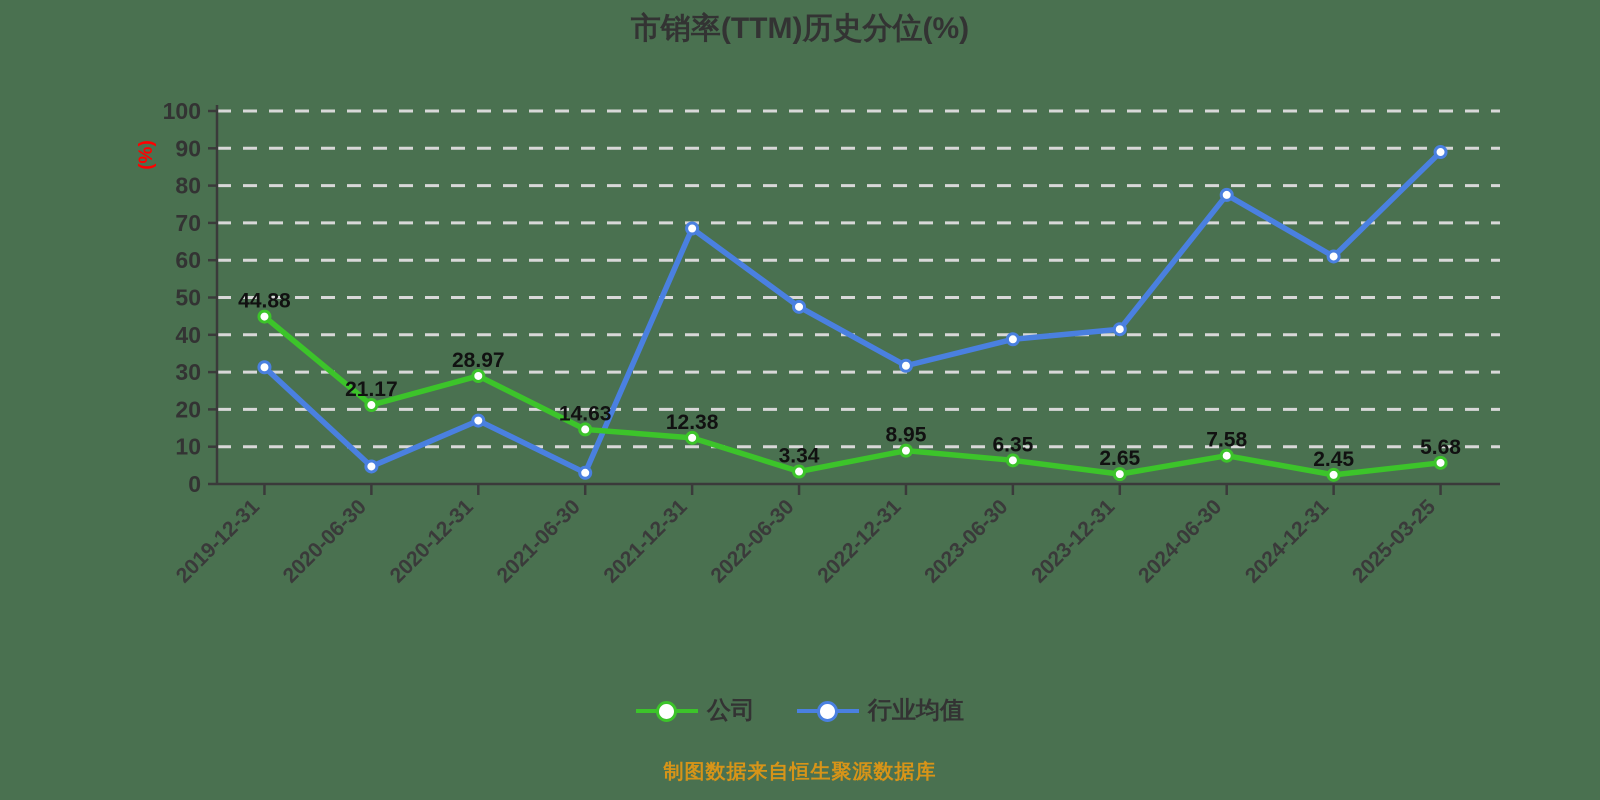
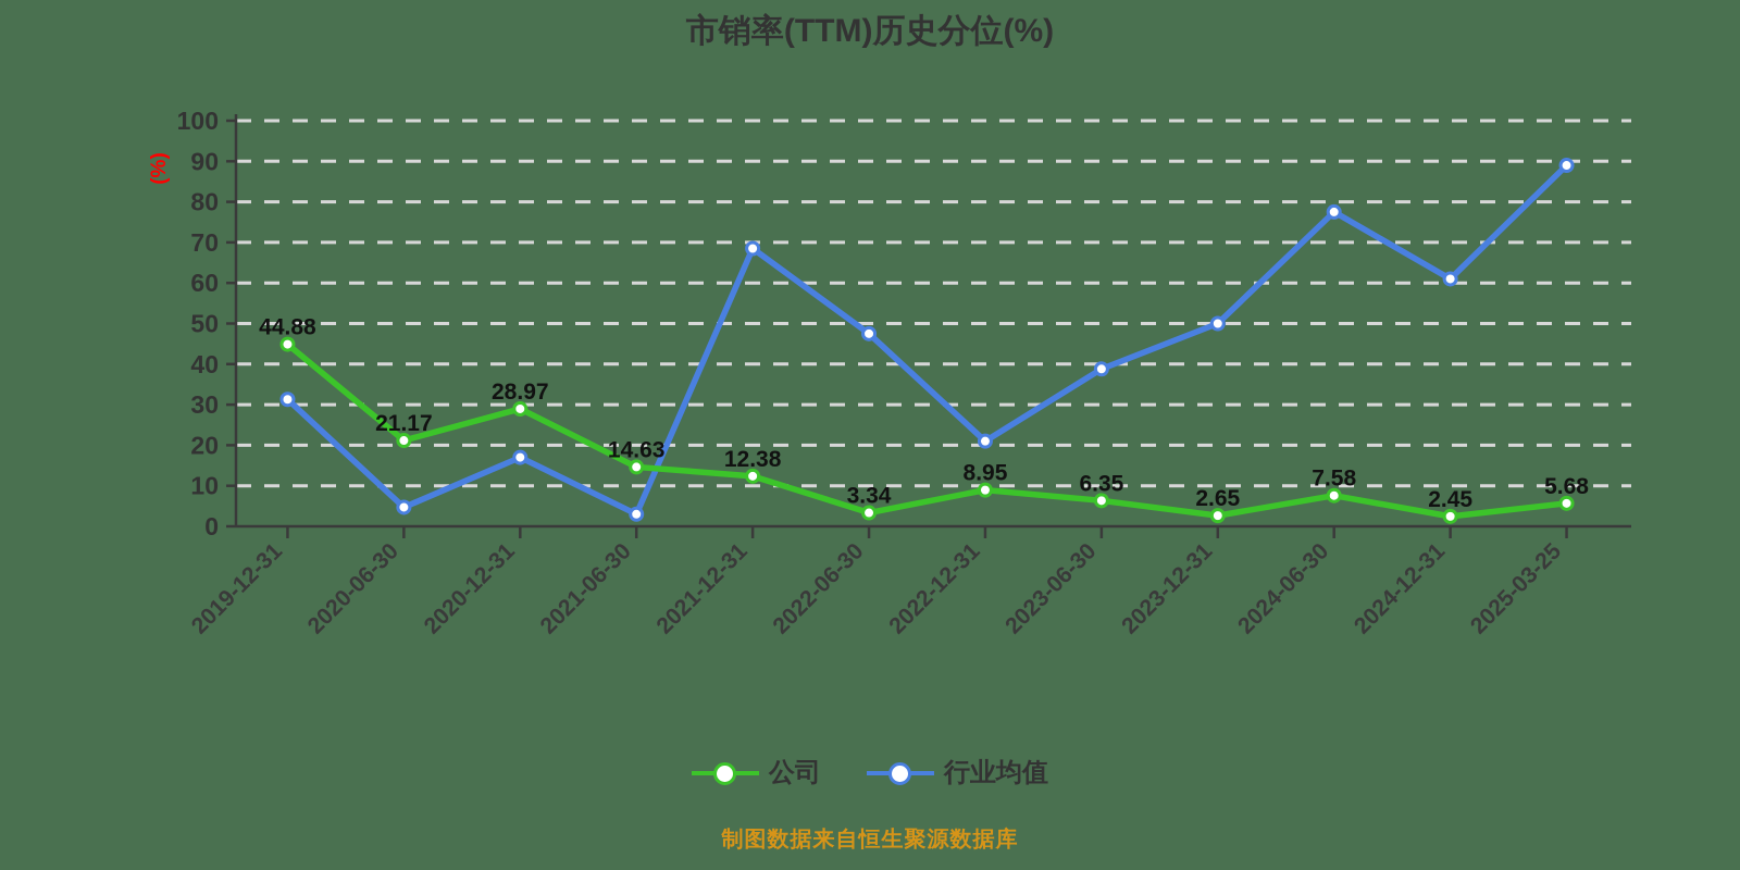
行业均值/2022-12-31: 32 -> 21
行业均值/2023-12-31: 42 -> 50
